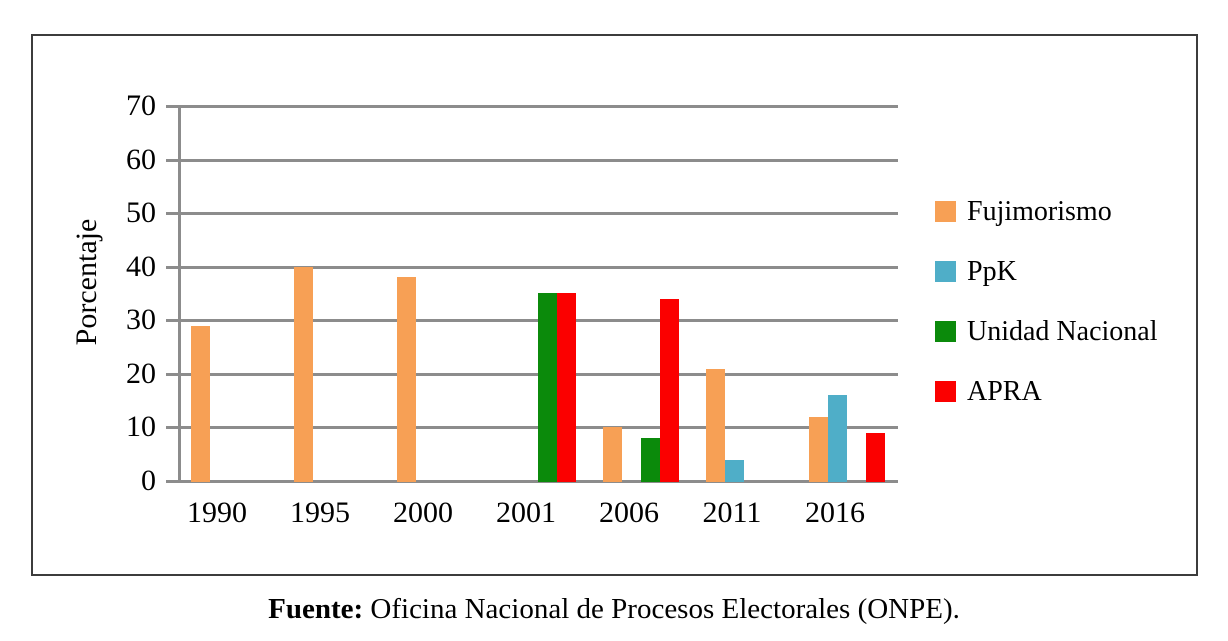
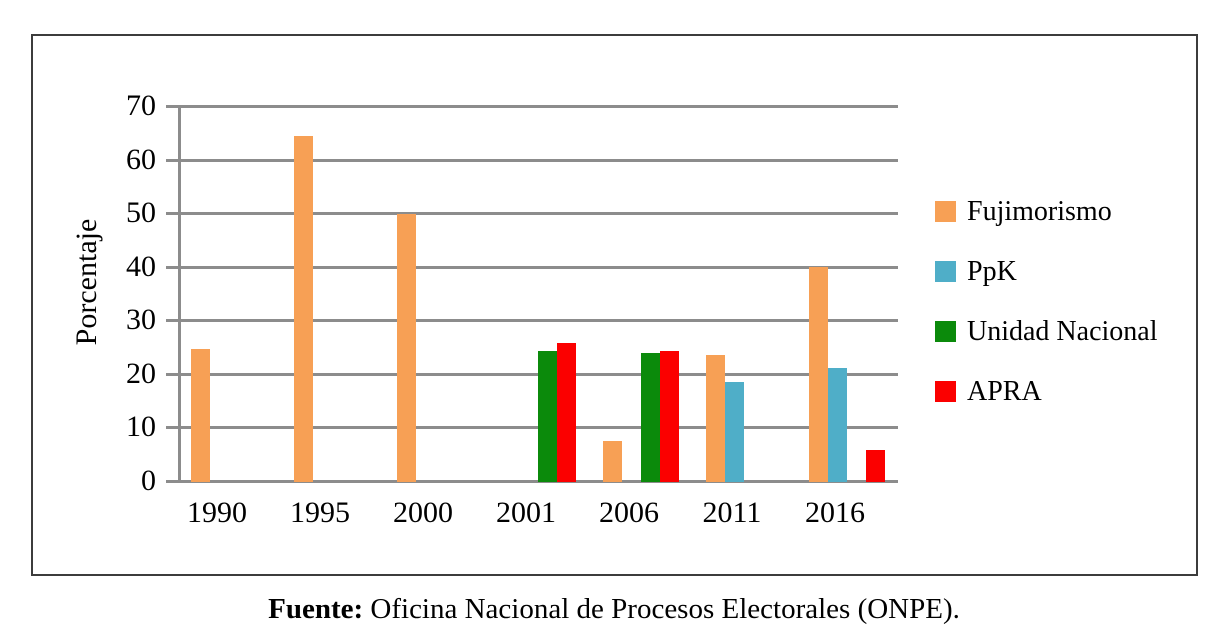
Fujimorismo/1990: 29 -> 25
Fujimorismo/1995: 40 -> 64
Fujimorismo/2000: 38 -> 50
Unidad Nacional/2001: 35 -> 24
APRA/2001: 35 -> 26
Fujimorismo/2006: 10 -> 7
Unidad Nacional/2006: 8 -> 24
APRA/2006: 34 -> 24
Fujimorismo/2011: 21 -> 24
PpK/2011: 4 -> 18
Fujimorismo/2016: 12 -> 40
PpK/2016: 16 -> 21
APRA/2016: 9 -> 6
